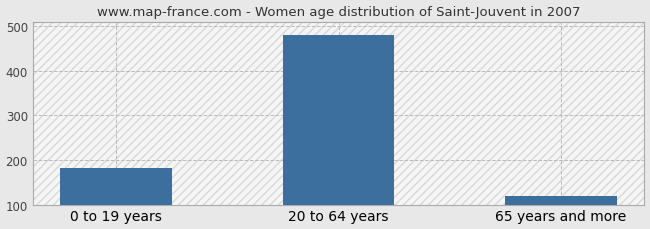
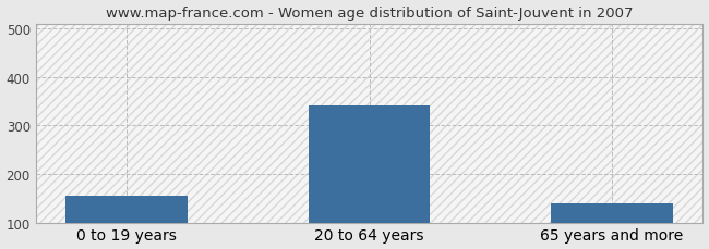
0 to 19 years: 181 -> 155
20 to 64 years: 480 -> 340
65 years and more: 120 -> 140
